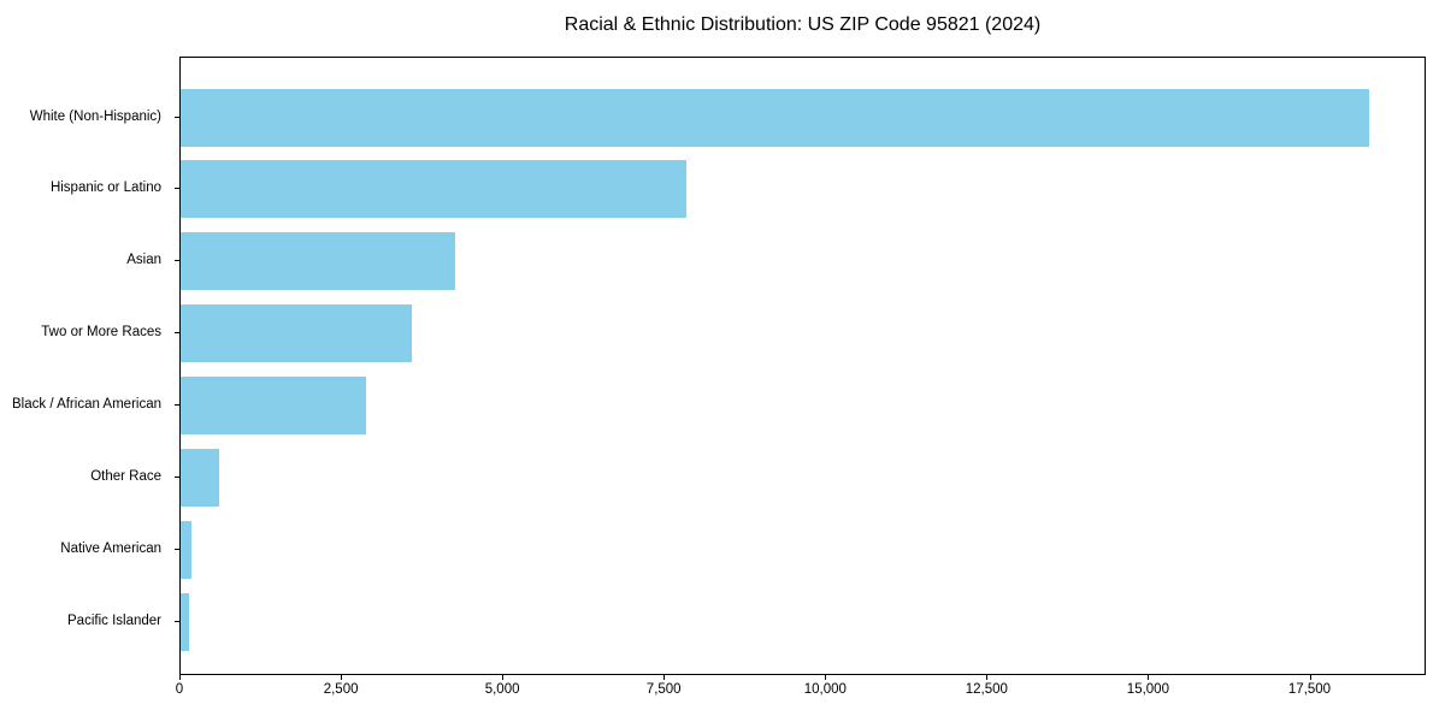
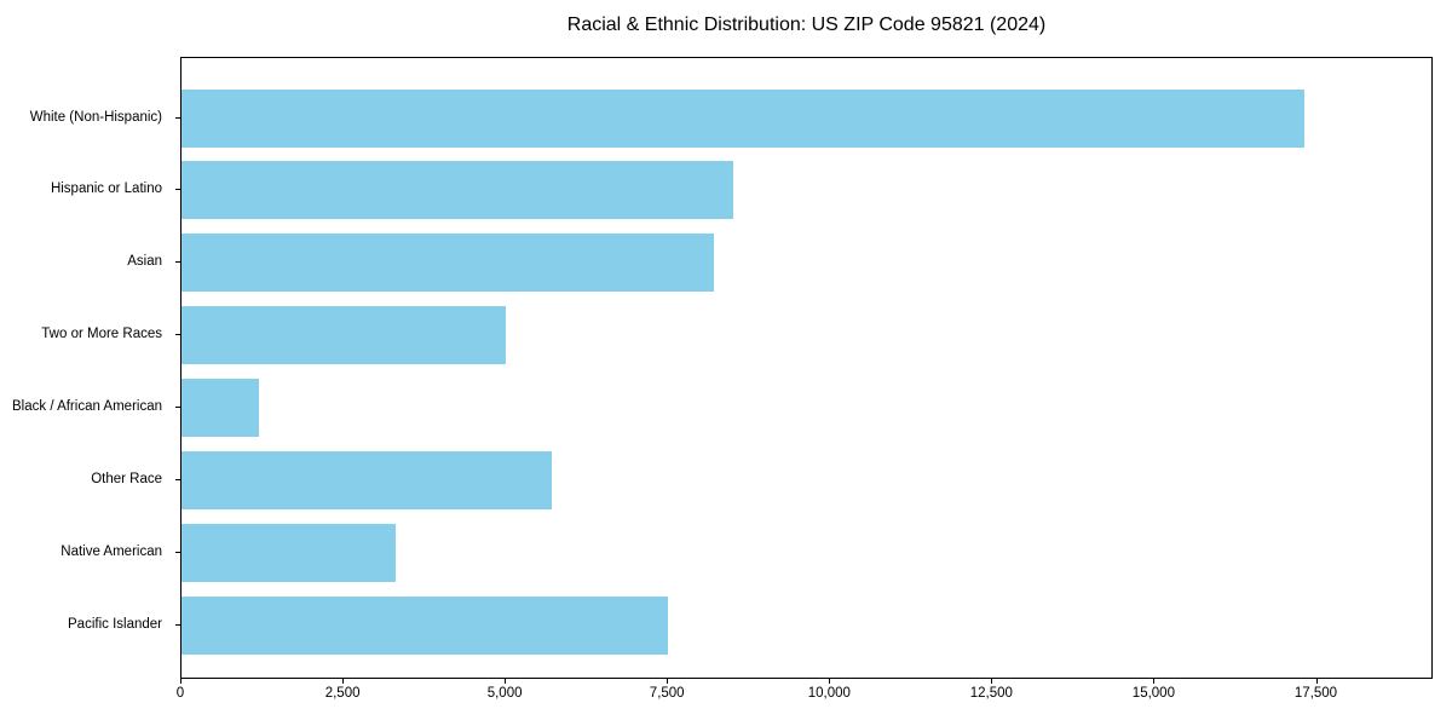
White (Non-Hispanic): 18400 -> 17300
Hispanic or Latino: 7800 -> 8500
Asian: 4200 -> 8200
Two or More Races: 3600 -> 5000
Black / African American: 2900 -> 1200
Other Race: 600 -> 5700
Native American: 200 -> 3300
Pacific Islander: 100 -> 7500
